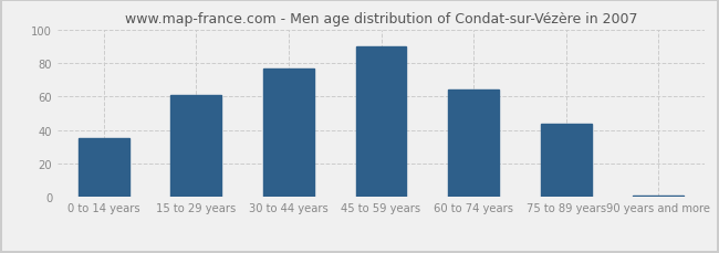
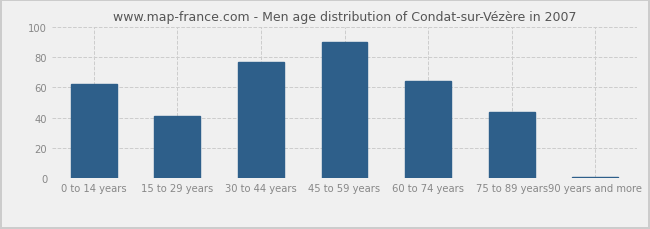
0 to 14 years: 35 -> 62
15 to 29 years: 61 -> 41
